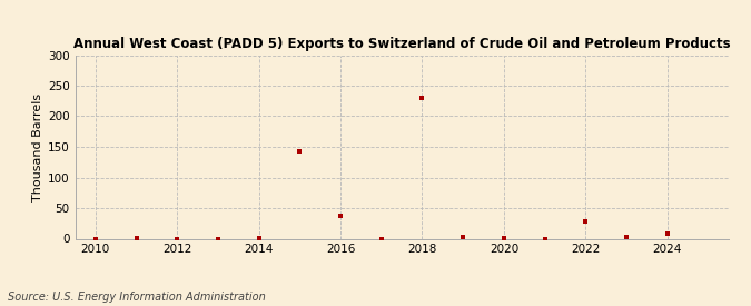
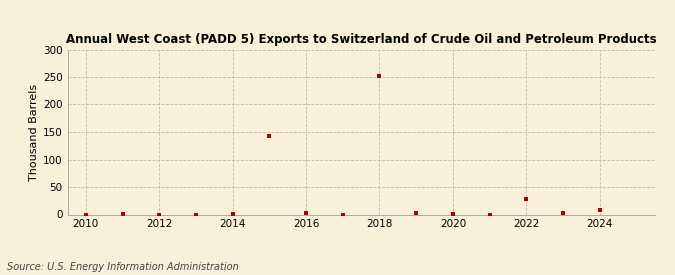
2016: 38 -> 2
2018: 230 -> 251
